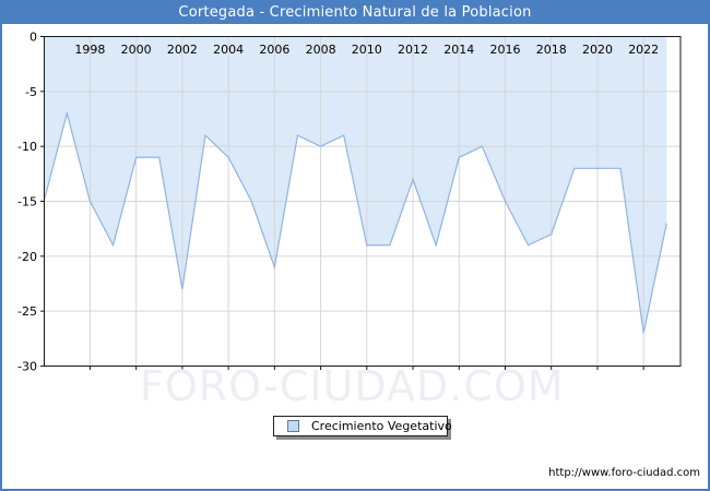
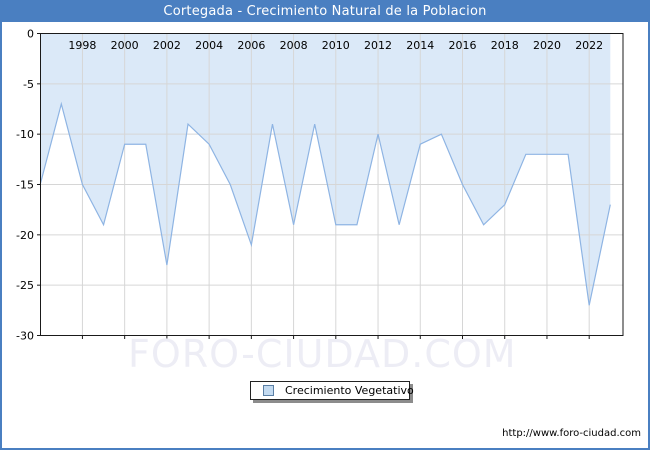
2008: -10 -> -19
2012: -13 -> -10
2018: -18 -> -17
